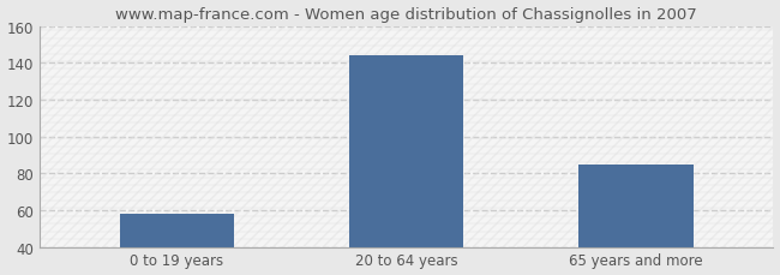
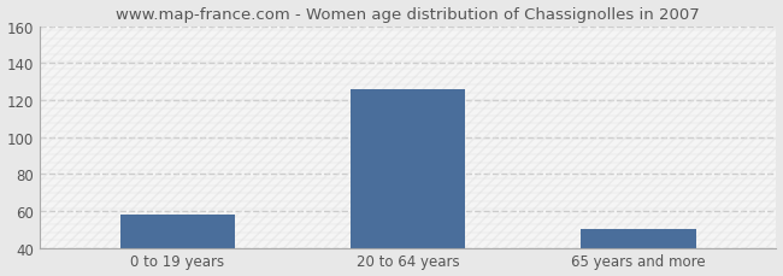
20 to 64 years: 144 -> 126
65 years and more: 85 -> 50
